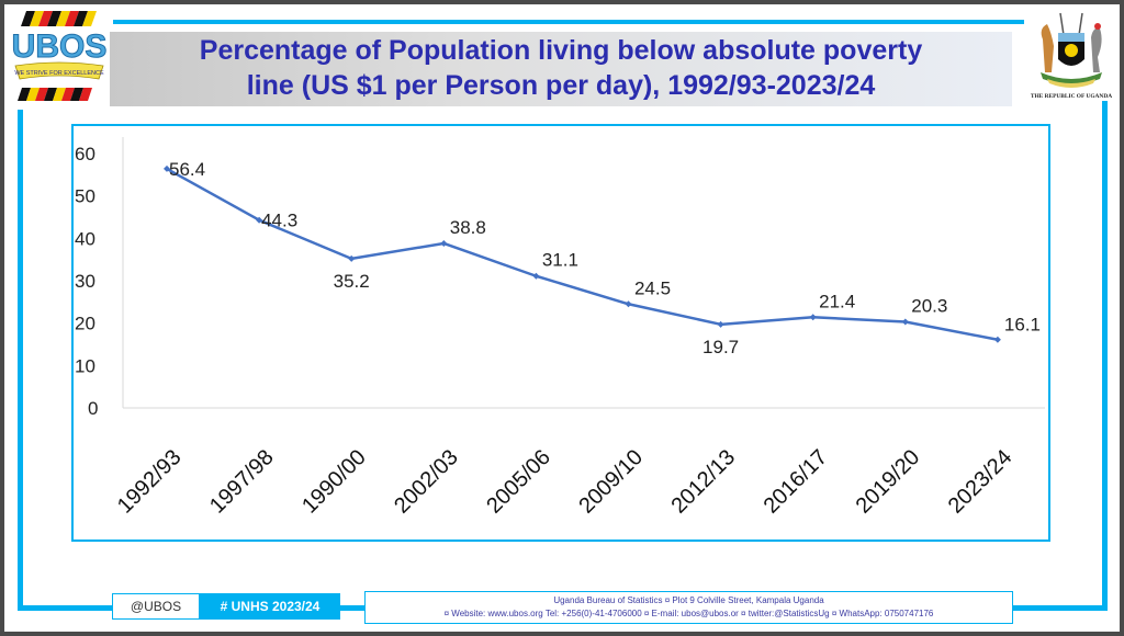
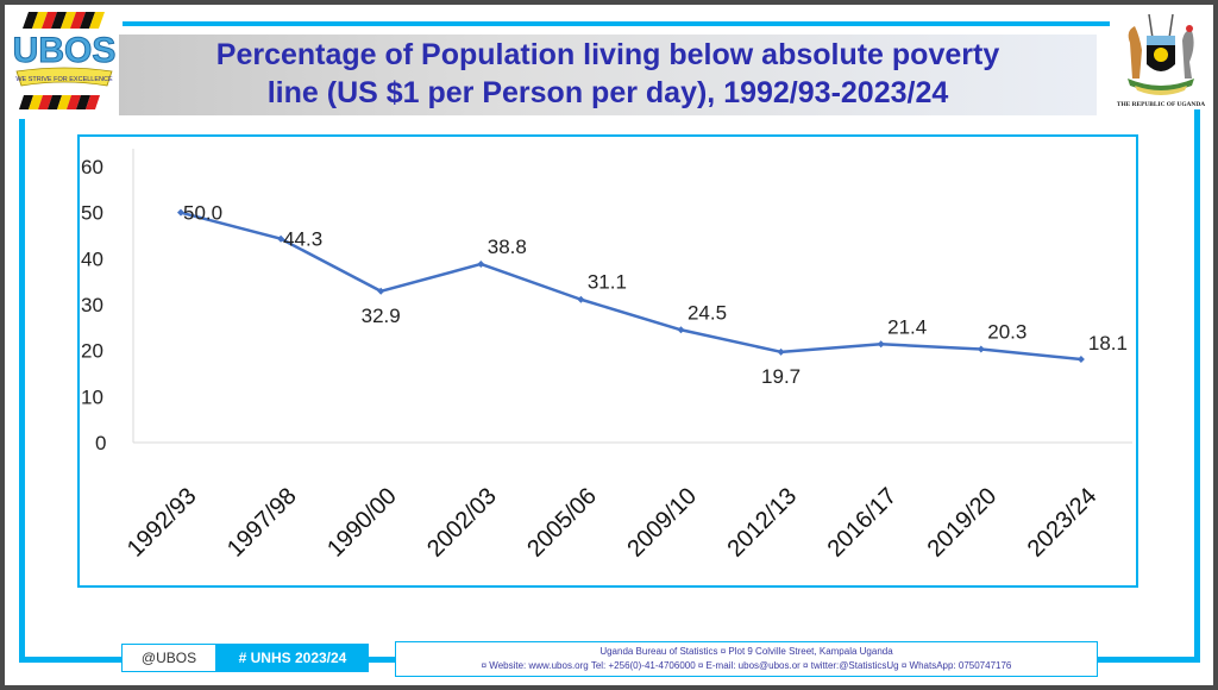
1992/93: 56.4 -> 50.0
1990/00: 35.2 -> 32.9
2023/24: 16.1 -> 18.1
